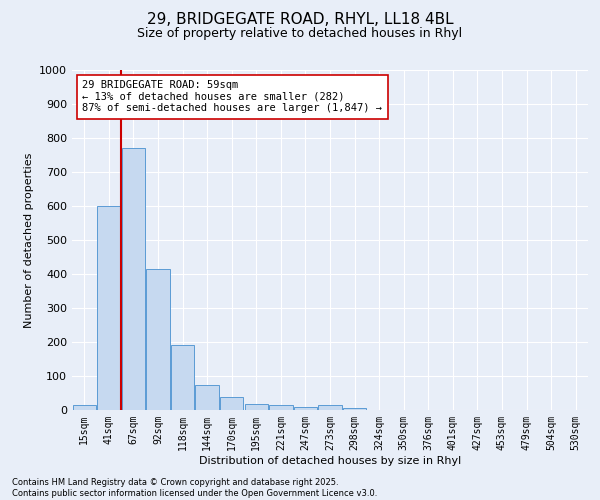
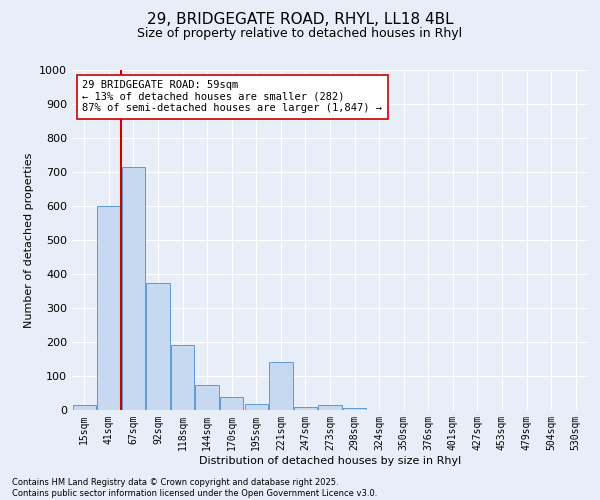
67sqm: 770 -> 715
92sqm: 415 -> 375
221sqm: 15 -> 140
